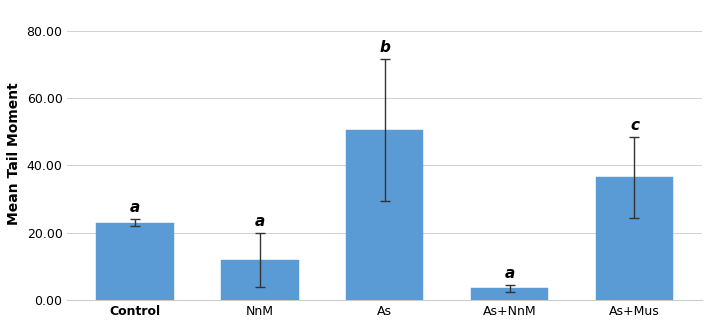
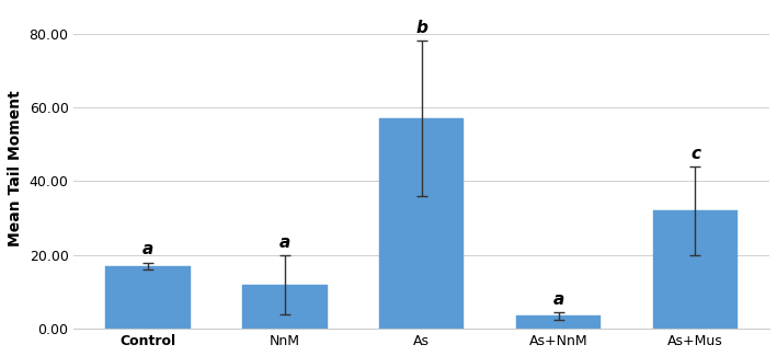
Control: 23.0 -> 17.0
As: 50.5 -> 57.0
As+Mus: 36.5 -> 32.0
